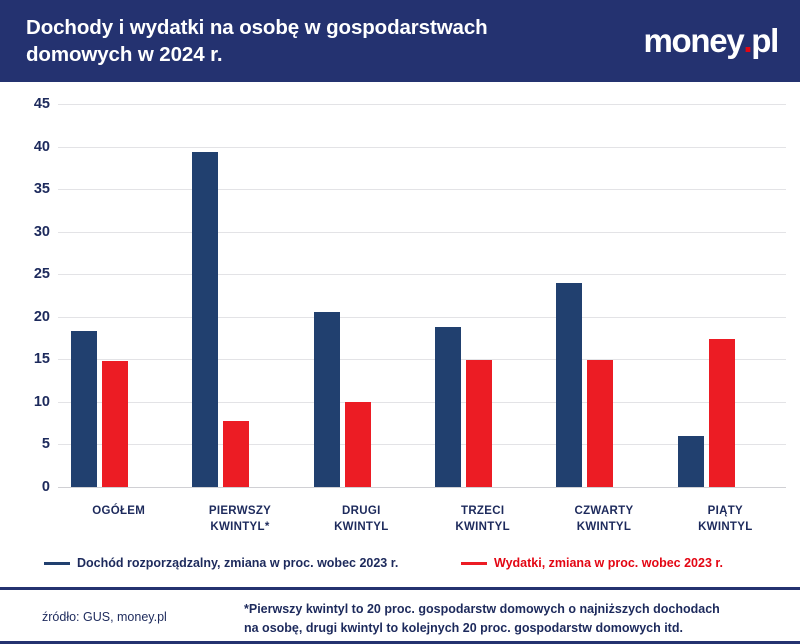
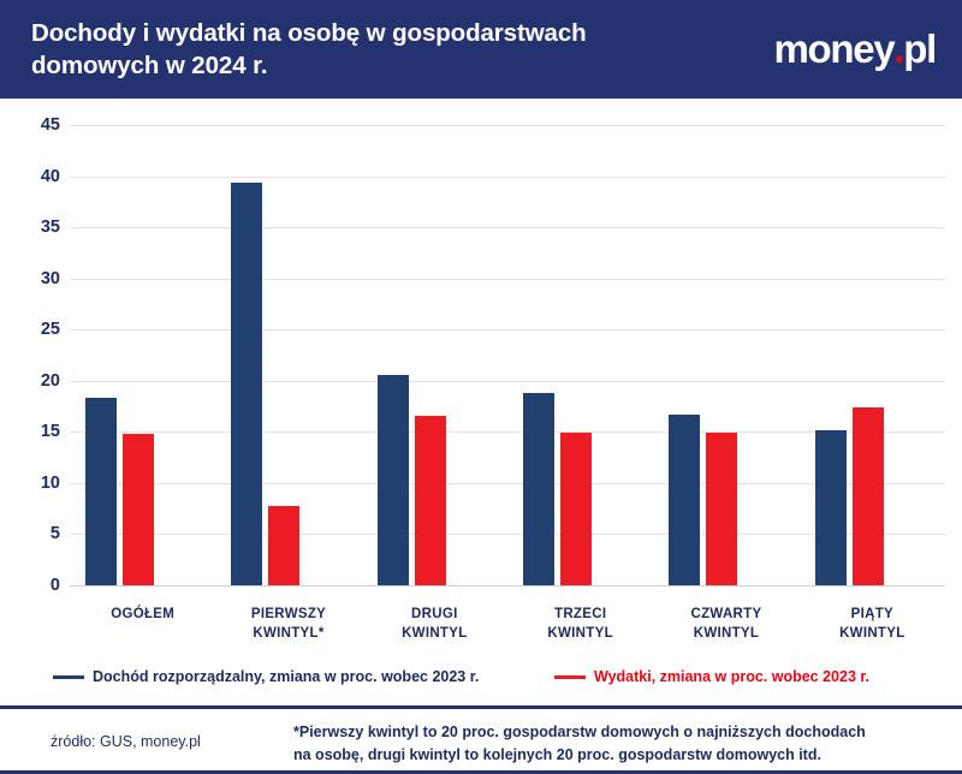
Wydatki, zmiana w proc. wobec 2023 r./DRUGI KWINTYL: 10 -> 17
Dochód rozporządzalny, zmiana w proc. wobec 2023 r./CZWARTY KWINTYL: 24 -> 17
Dochód rozporządzalny, zmiana w proc. wobec 2023 r./PIĄTY KWINTYL: 6 -> 15
